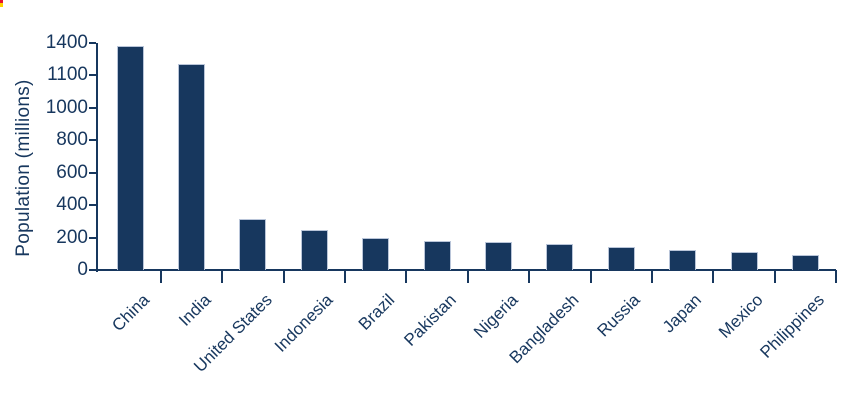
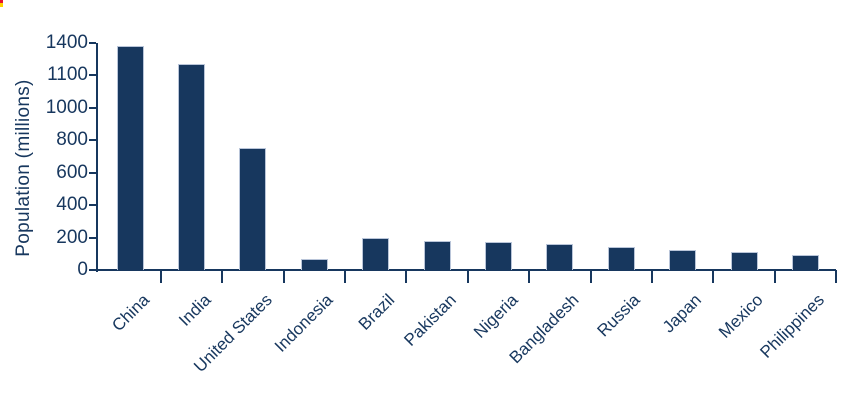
United States: 320 -> 750
Indonesia: 240 -> 70
